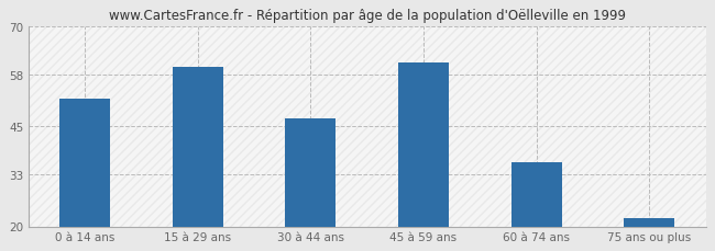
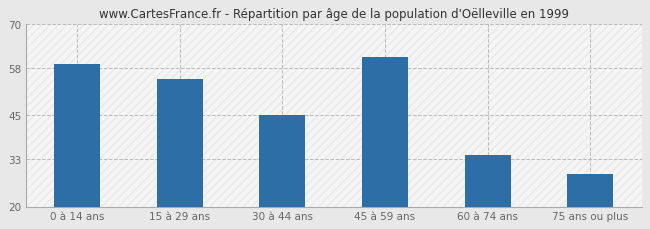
0 à 14 ans: 52 -> 59
15 à 29 ans: 60 -> 55
30 à 44 ans: 47 -> 45
60 à 74 ans: 36 -> 34
75 ans ou plus: 22 -> 29
